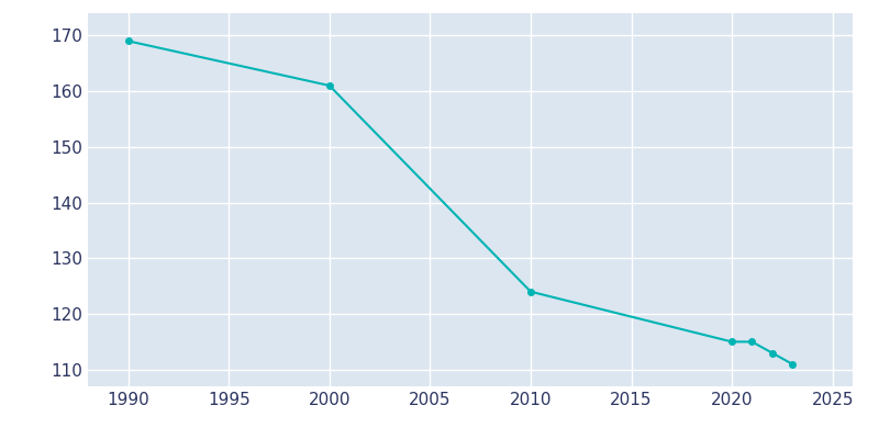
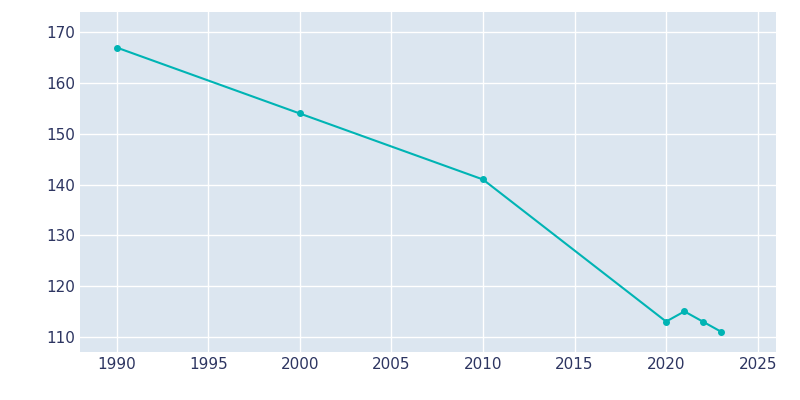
1990: 169 -> 167
2000: 161 -> 154
2010: 124 -> 141
2020: 115 -> 113
